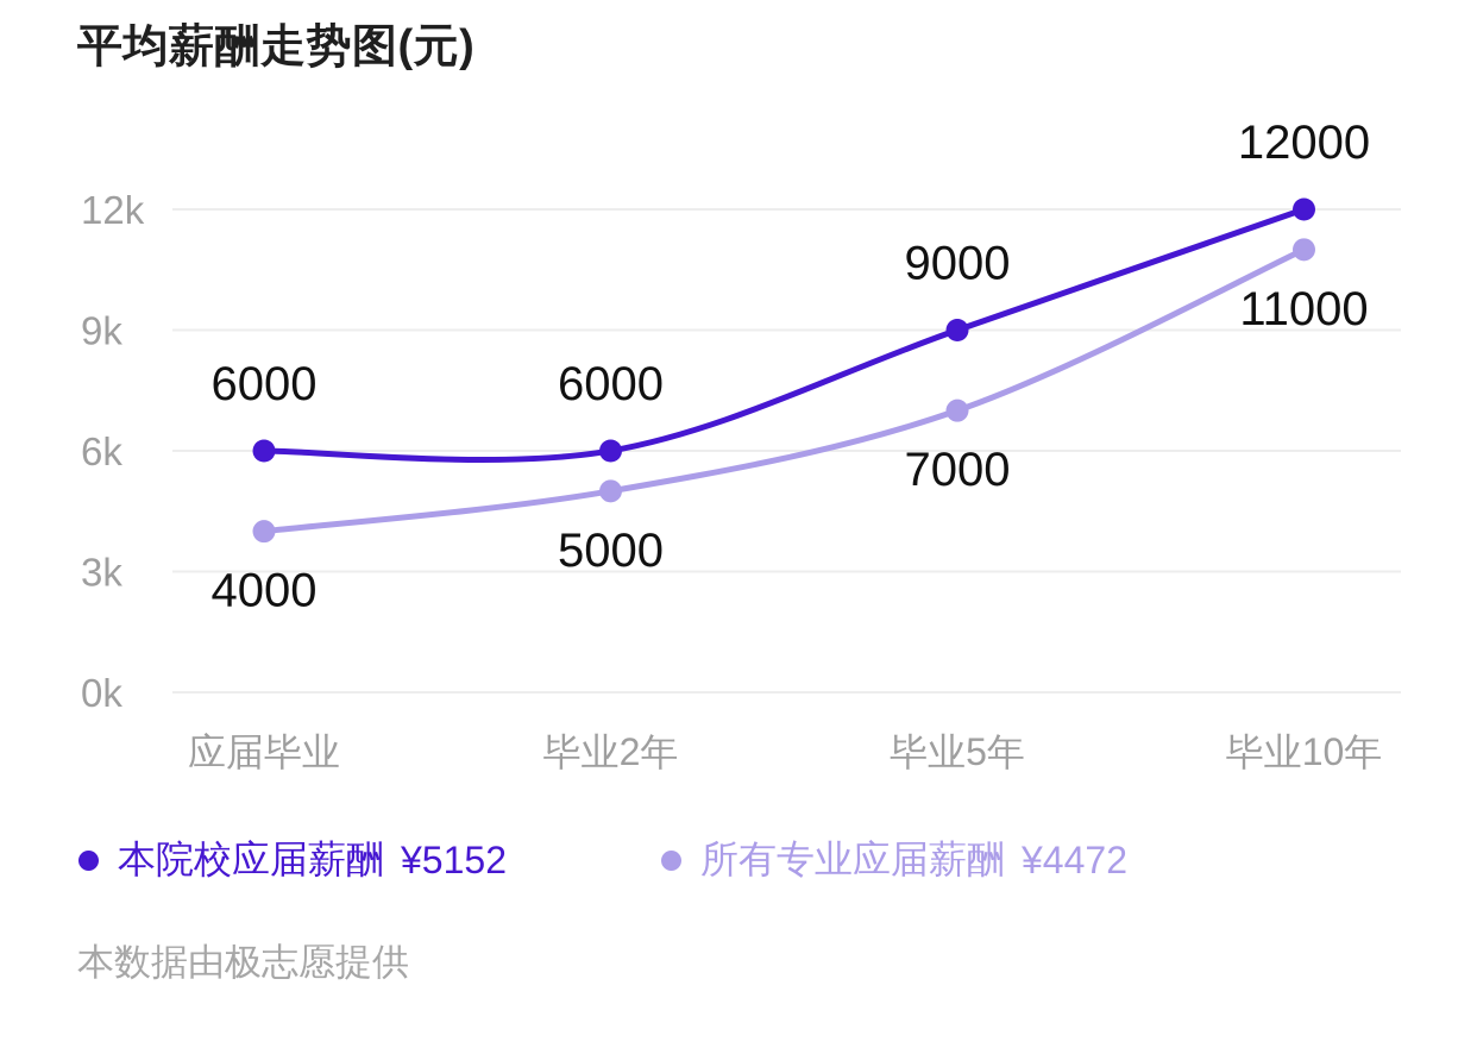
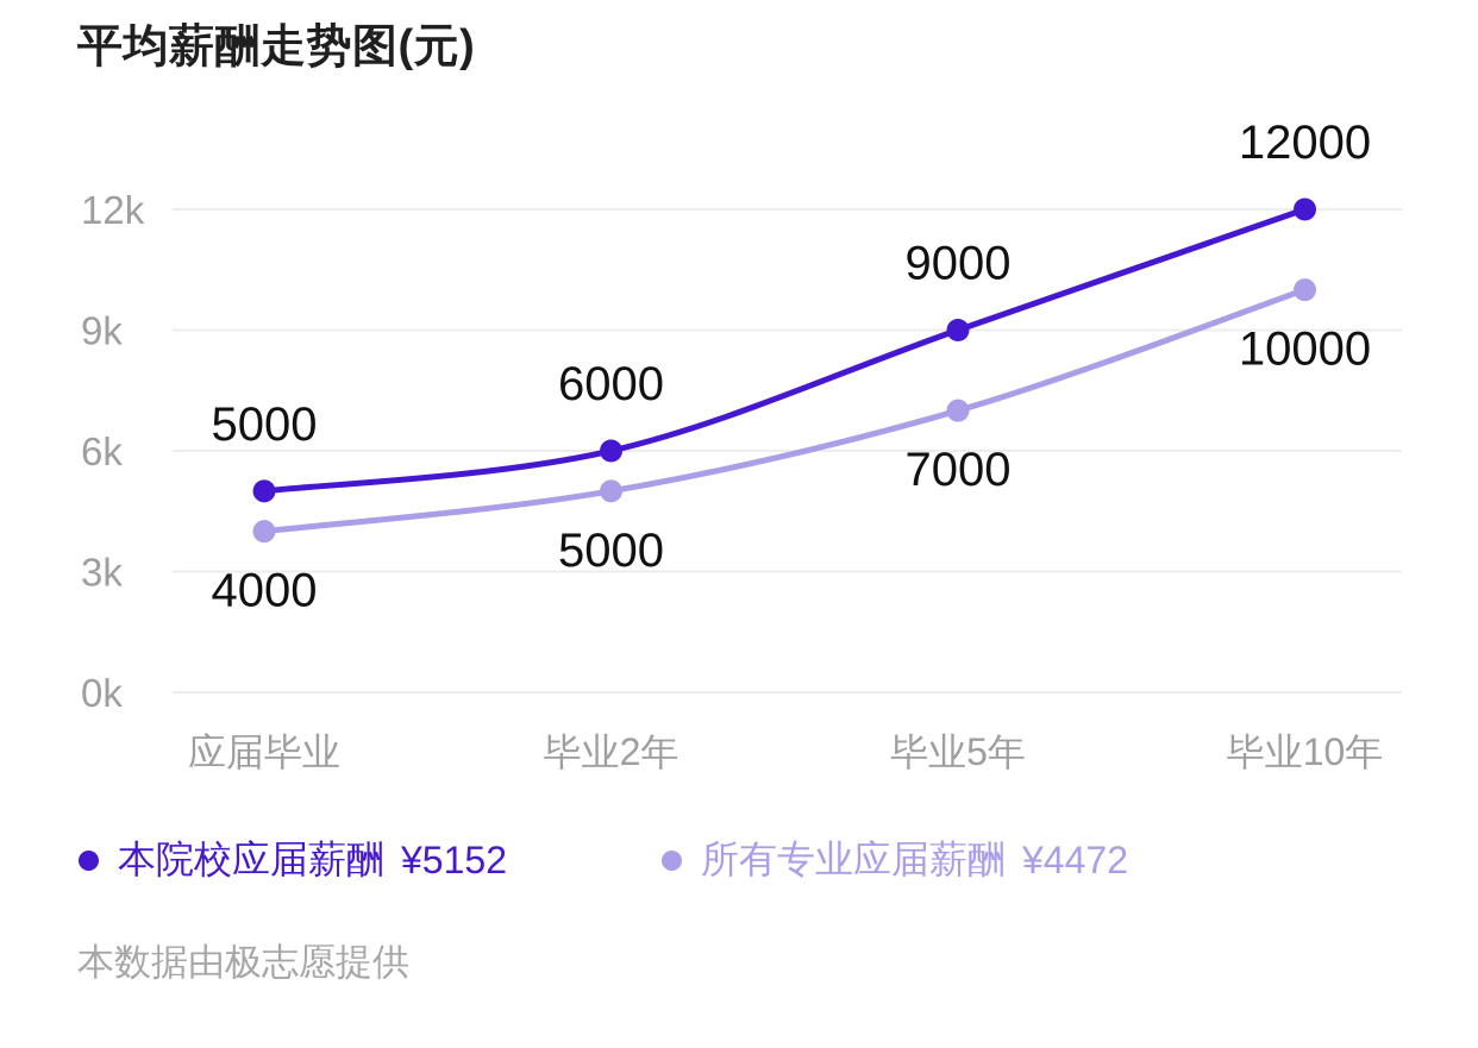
本院校应届薪酬/应届毕业: 6000 -> 5000
所有专业应届薪酬/毕业10年: 11000 -> 10000
